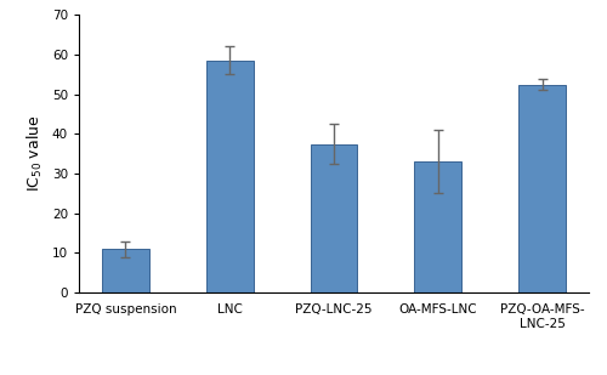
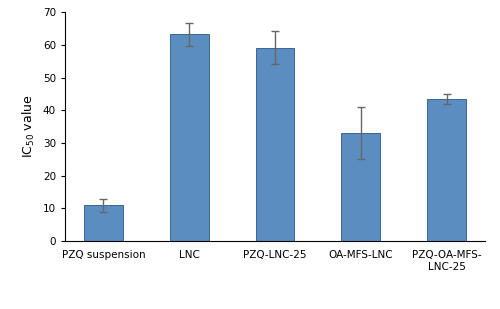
LNC: 58.5 -> 63.3
PZQ-LNC-25: 37.5 -> 59.2
PZQ-OA-MFS- LNC-25: 52.5 -> 43.5
